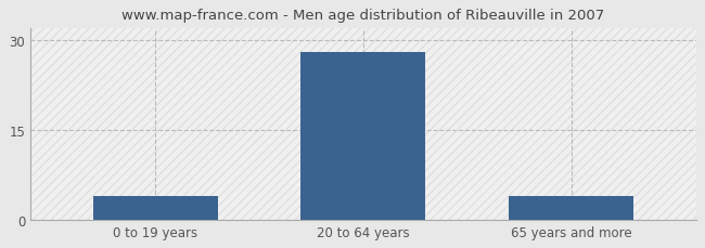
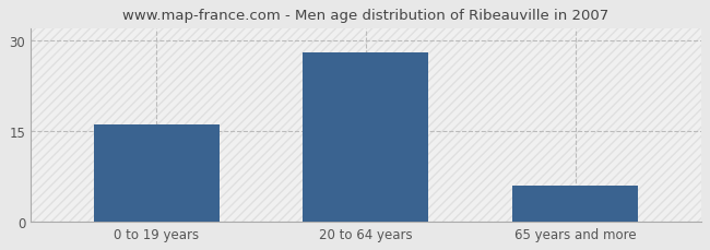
0 to 19 years: 4 -> 16
65 years and more: 4 -> 6
